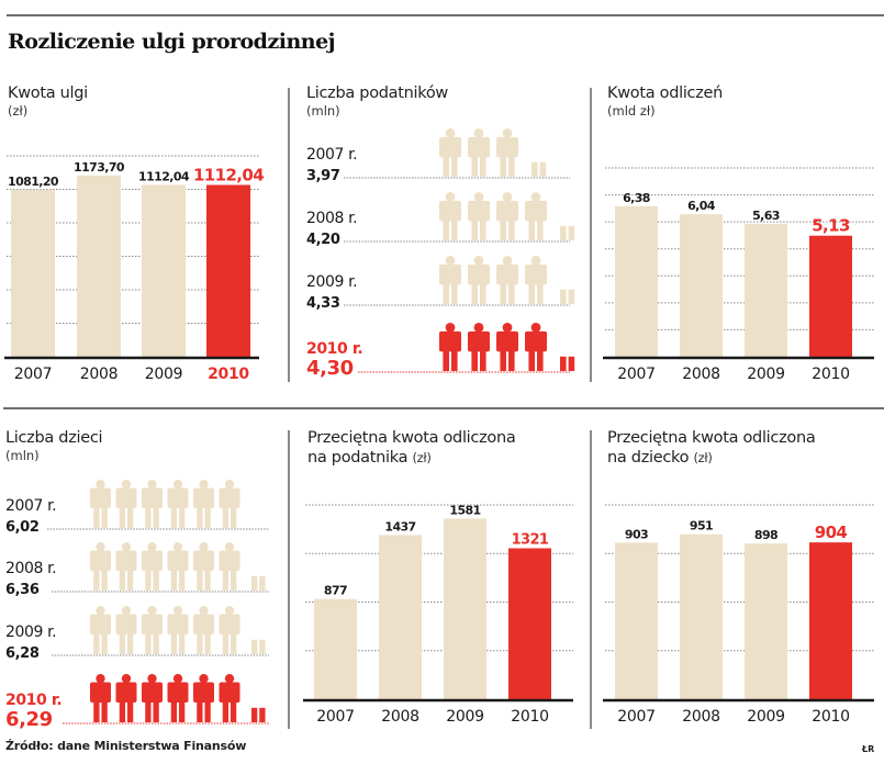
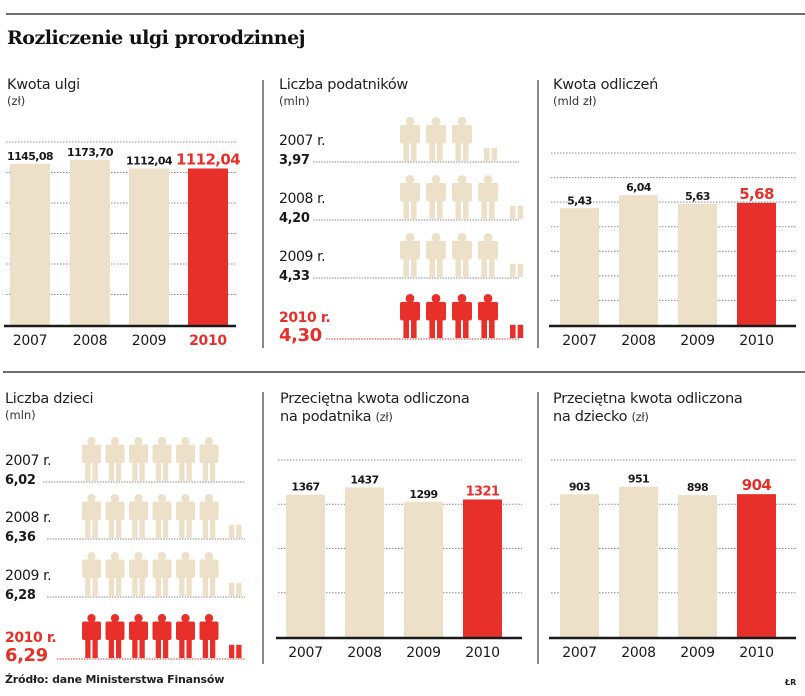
Kwota ulgi/2007: 1081,20 -> 1145,08
Kwota odliczeń/2007: 6,38 -> 5,43
Kwota odliczeń/2010: 5,13 -> 5,68
Przeciętna kwota odliczona na podatnika/2007: 877 -> 1367
Przeciętna kwota odliczona na podatnika/2009: 1581 -> 1299
